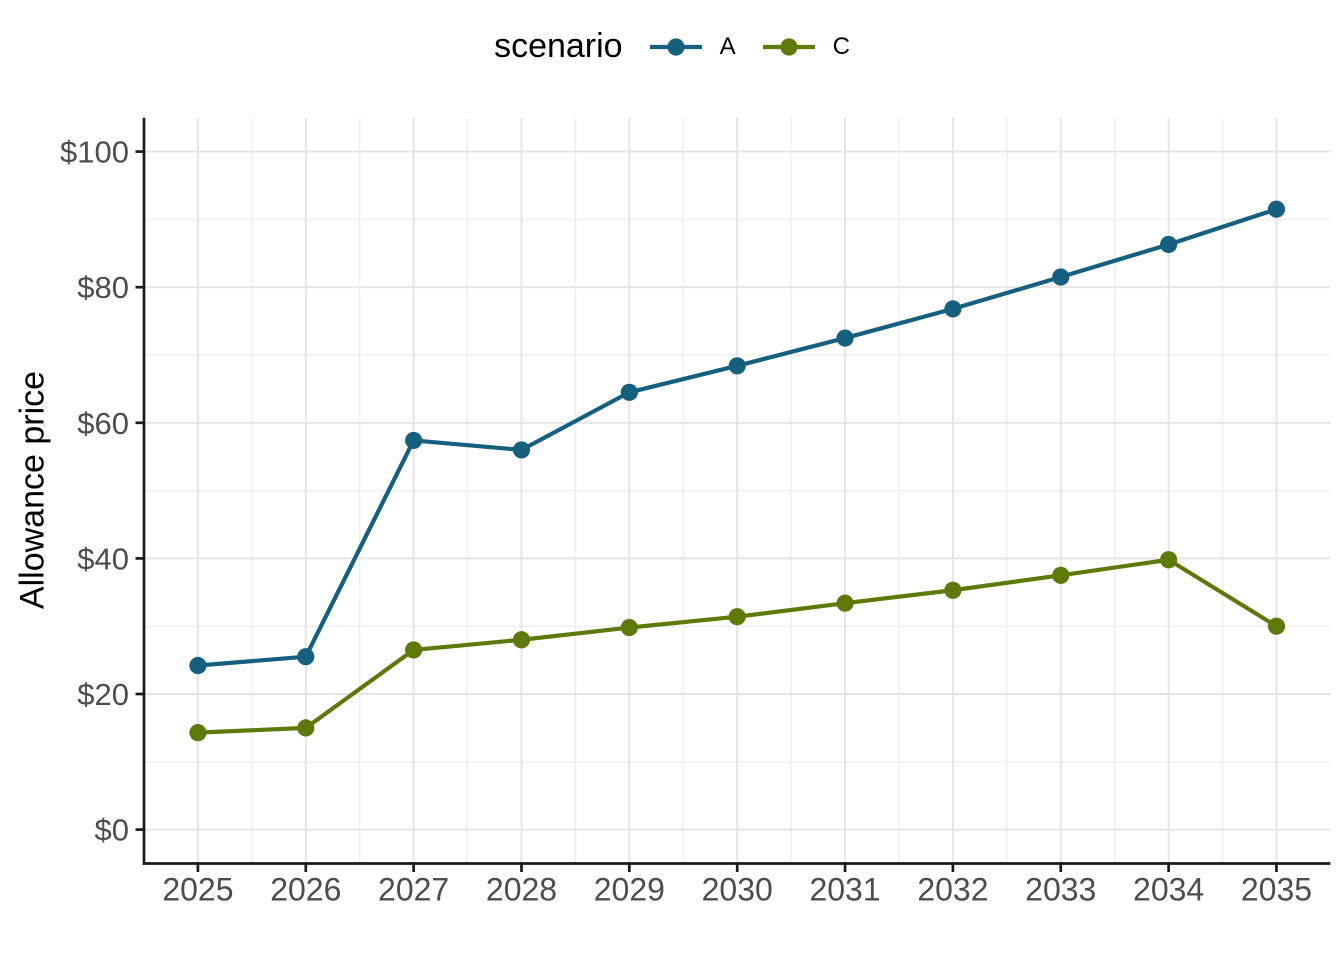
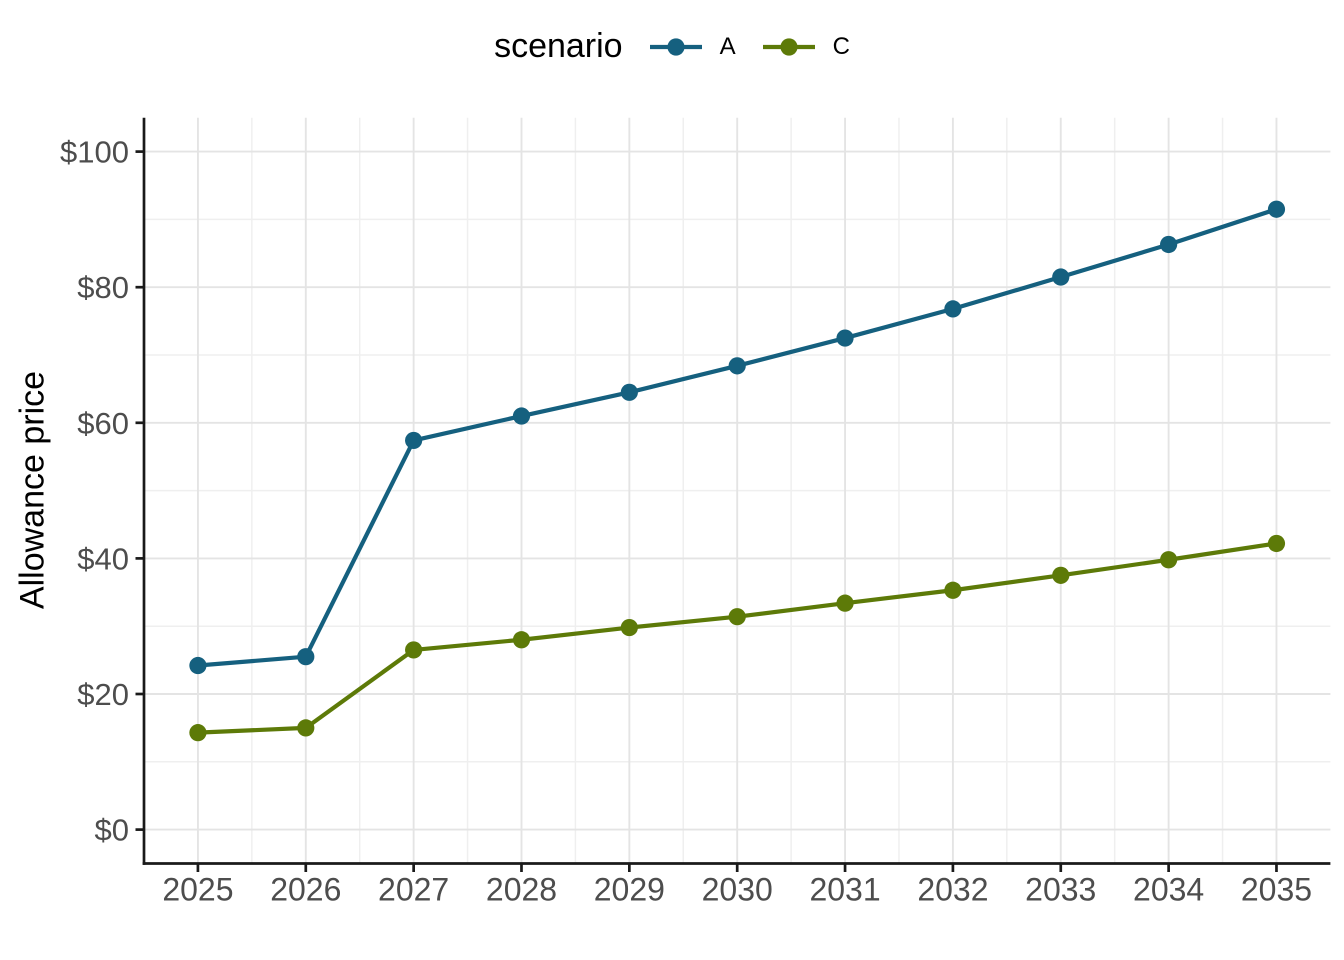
A/2028: $56 -> $61
C/2035: $30 -> $42
